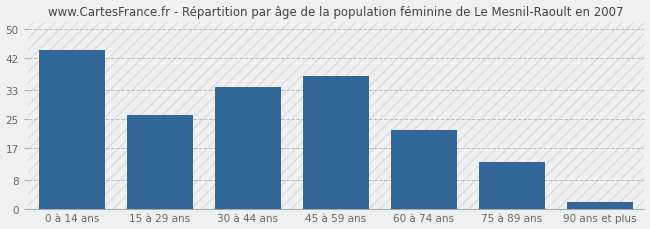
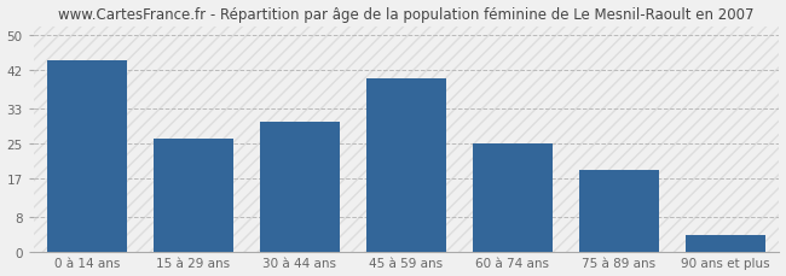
30 à 44 ans: 34 -> 30
45 à 59 ans: 37 -> 40
60 à 74 ans: 22 -> 25
75 à 89 ans: 13 -> 19
90 ans et plus: 2 -> 4
